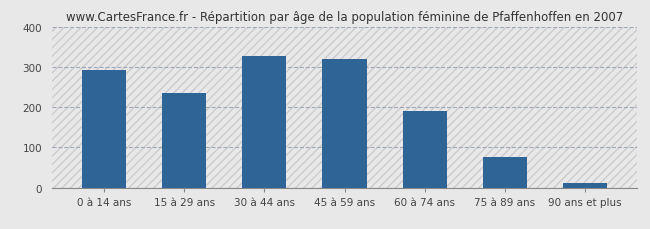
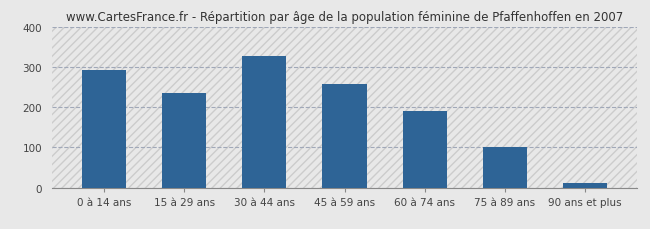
45 à 59 ans: 320 -> 257
75 à 89 ans: 75 -> 101
